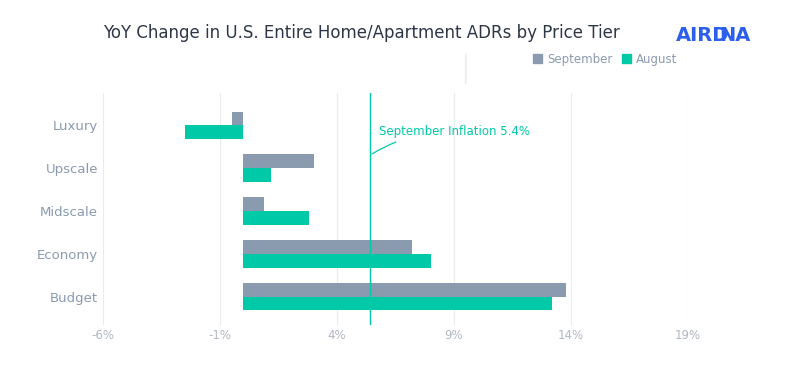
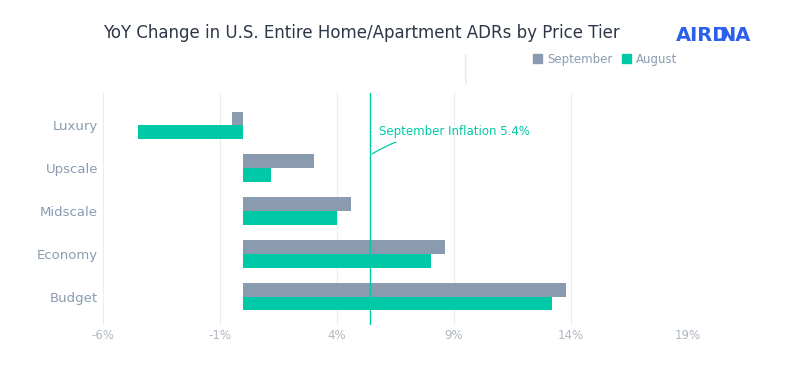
August/Luxury: -2.5% -> -4.5%
September/Midscale: 0.9% -> 4.6%
August/Midscale: 2.8% -> 4.0%
September/Economy: 7.2% -> 8.6%
